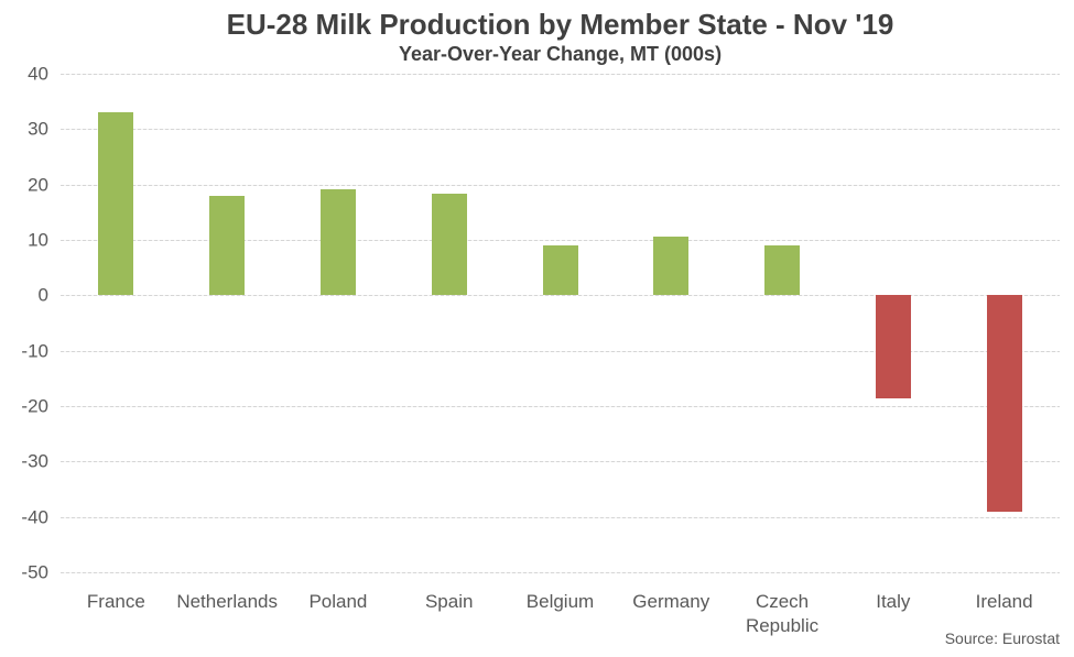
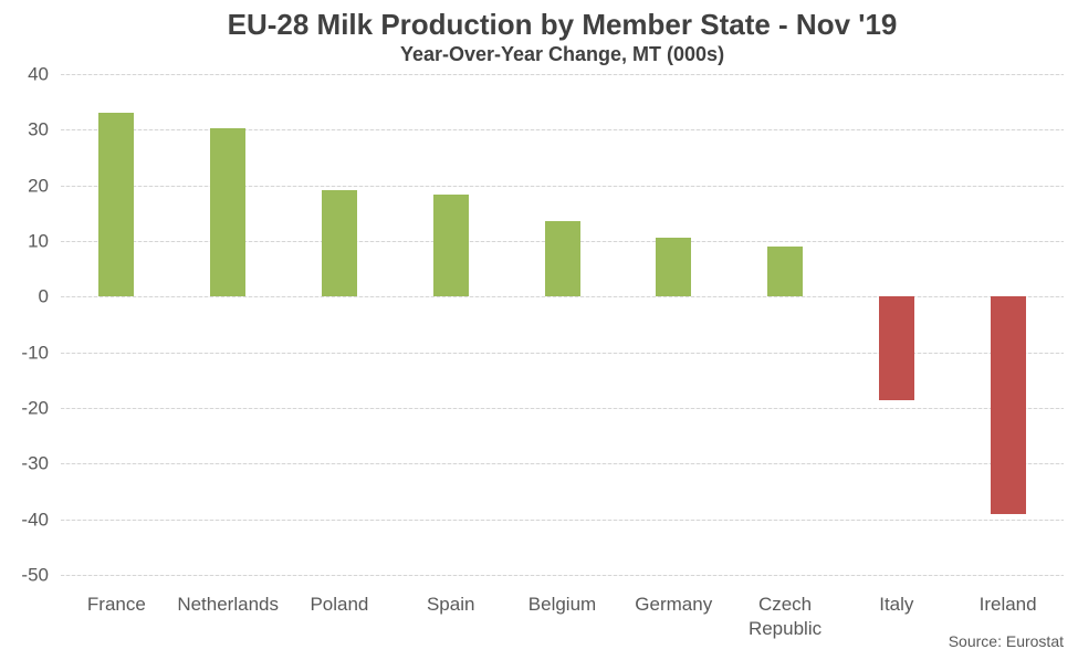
Netherlands: 18 -> 30
Belgium: 9 -> 14
